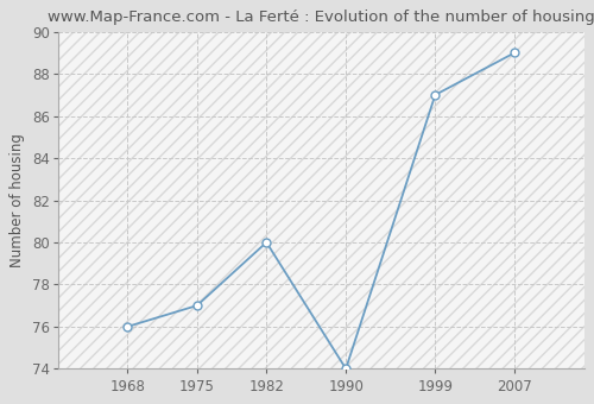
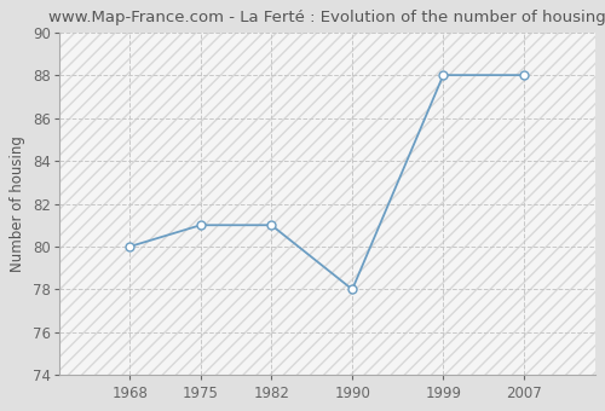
1968: 76 -> 80
1975: 77 -> 81
1982: 80 -> 81
1990: 74 -> 78
1999: 87 -> 88
2007: 89 -> 88
